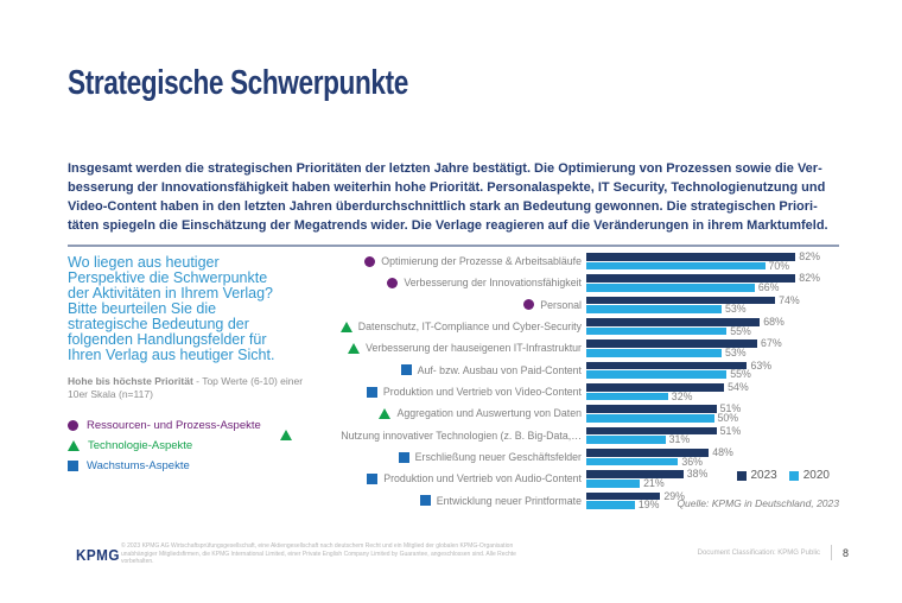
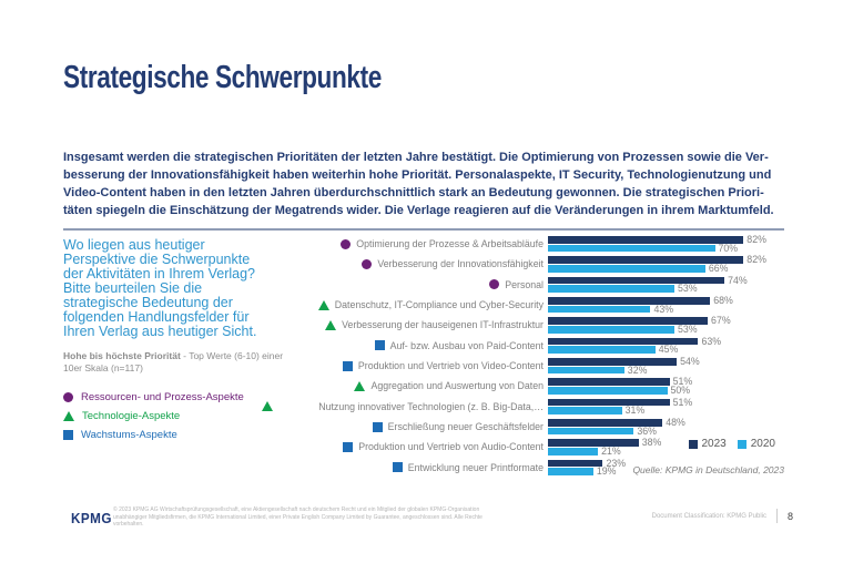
2020/Datenschutz, IT-Compliance und Cyber-Security: 55% -> 43%
2020/Auf- bzw. Ausbau von Paid-Content: 55% -> 45%
2023/Entwicklung neuer Printformate: 29% -> 23%
